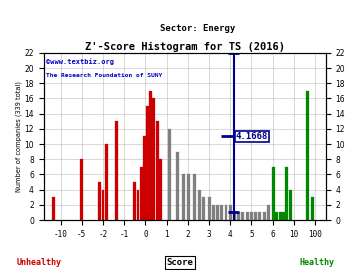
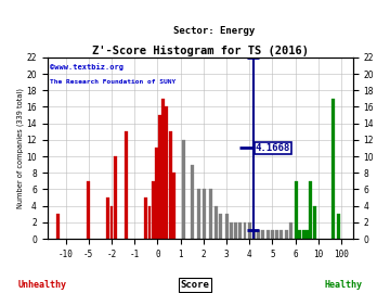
-5: 8 -> 7
